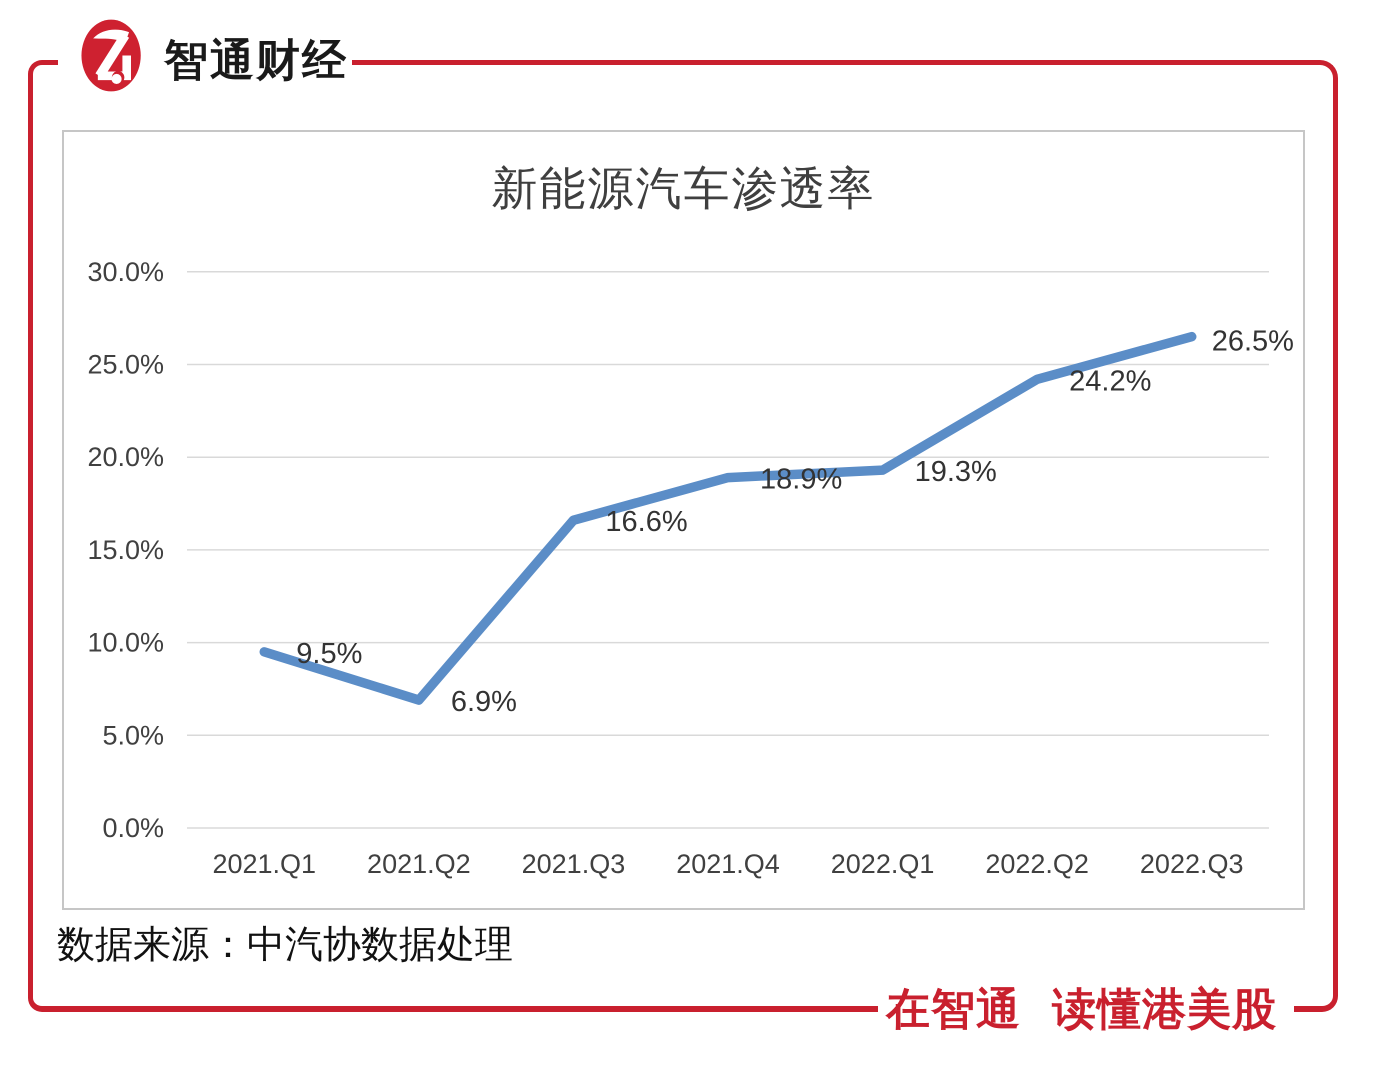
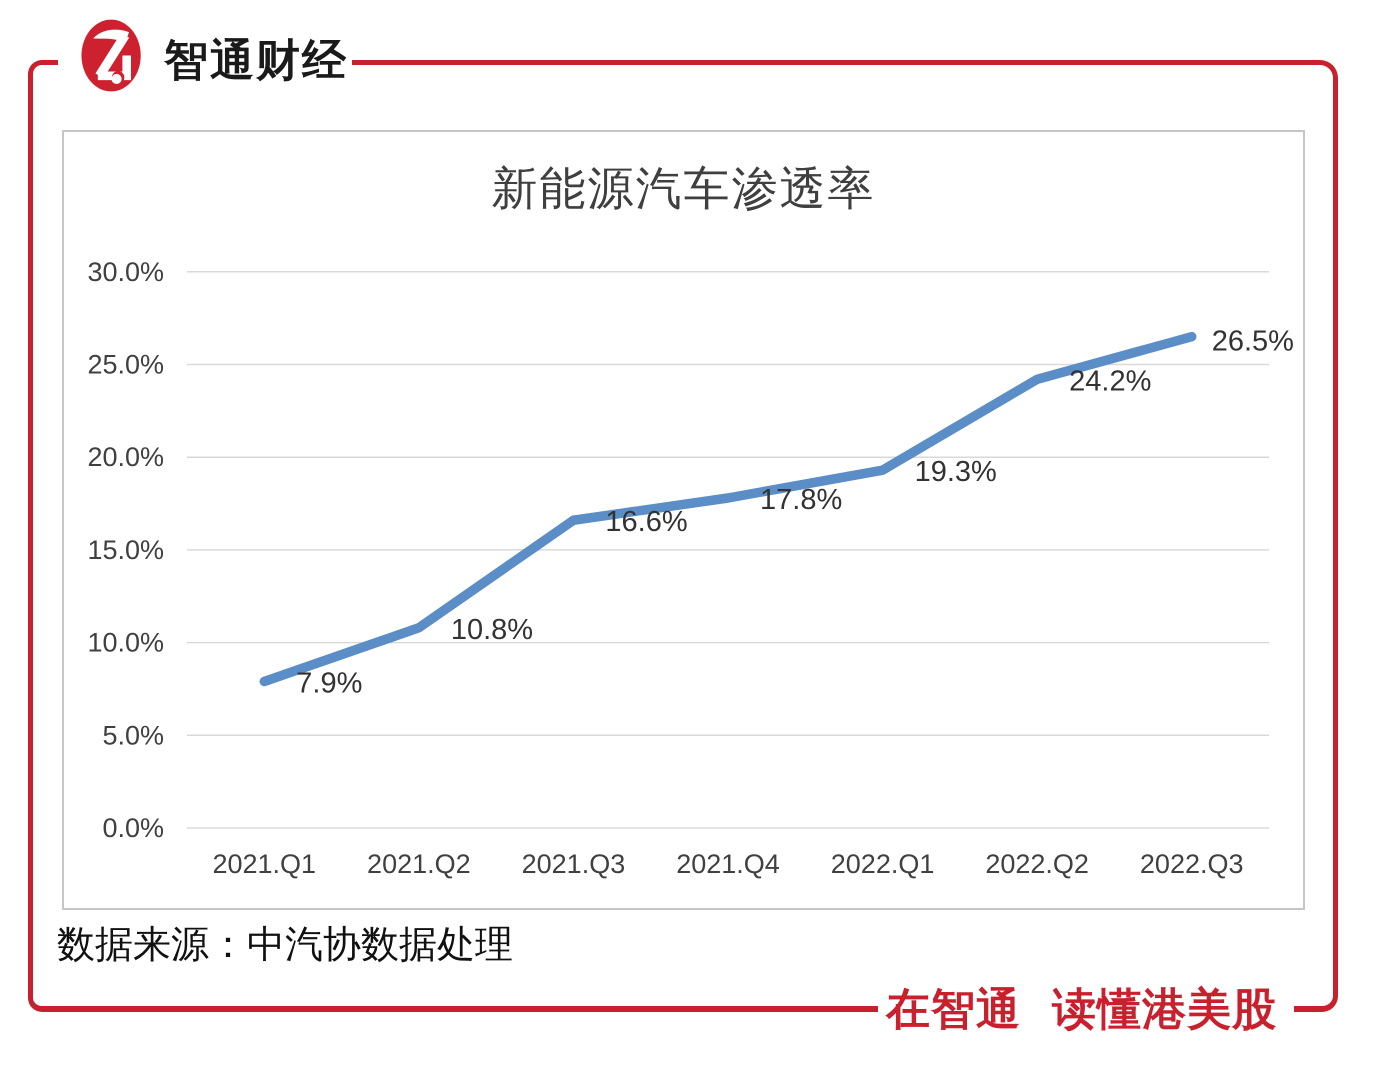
2021.Q1: 9.5% -> 7.9%
2021.Q2: 6.9% -> 10.8%
2021.Q4: 18.9% -> 17.8%
